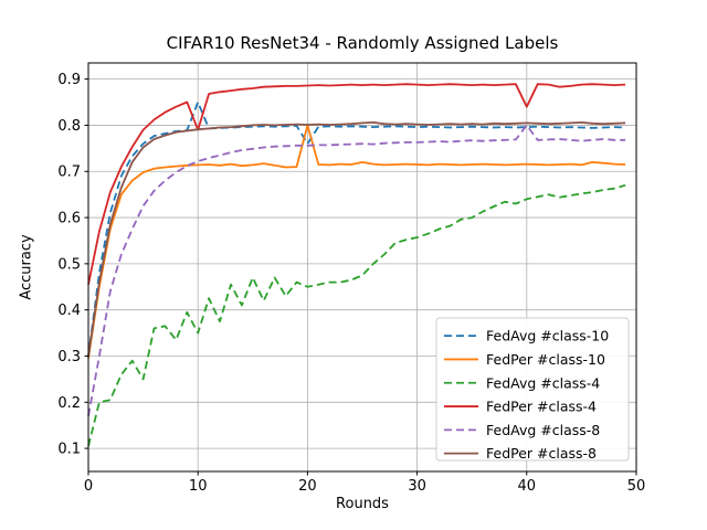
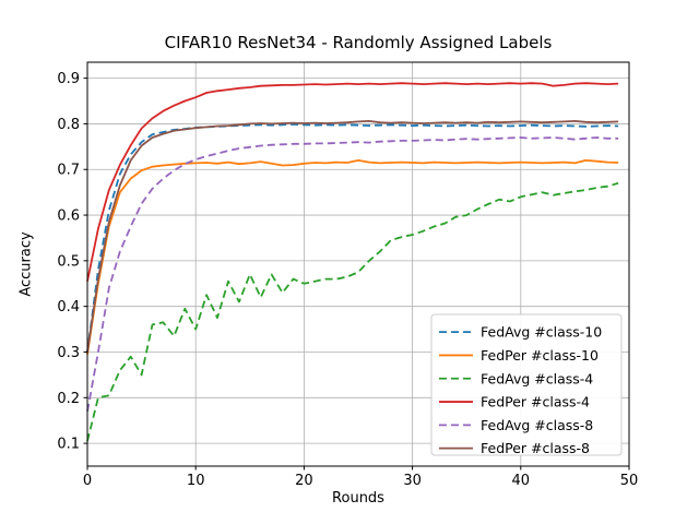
FedAvg #class-10/10: 0.85 -> 0.79
FedPer #class-4/10: 0.79 -> 0.86
FedAvg #class-10/20: 0.76 -> 0.80
FedPer #class-10/20: 0.80 -> 0.71
FedPer #class-4/40: 0.84 -> 0.89
FedAvg #class-8/40: 0.80 -> 0.77
